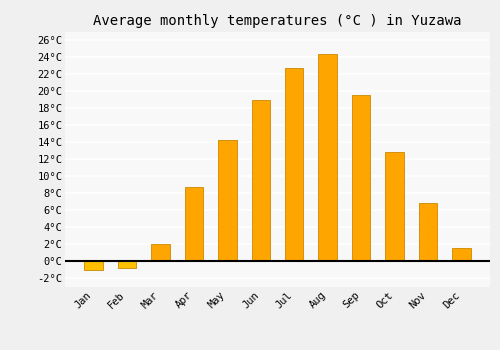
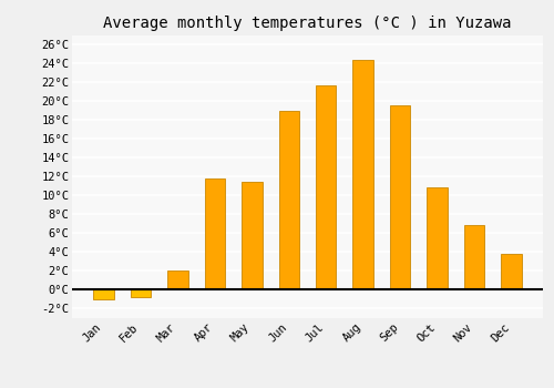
Apr: 8.7°C -> 11.8°C
May: 14.3°C -> 11.4°C
Jul: 22.7°C -> 21.6°C
Oct: 12.8°C -> 10.8°C
Dec: 1.6°C -> 3.8°C
